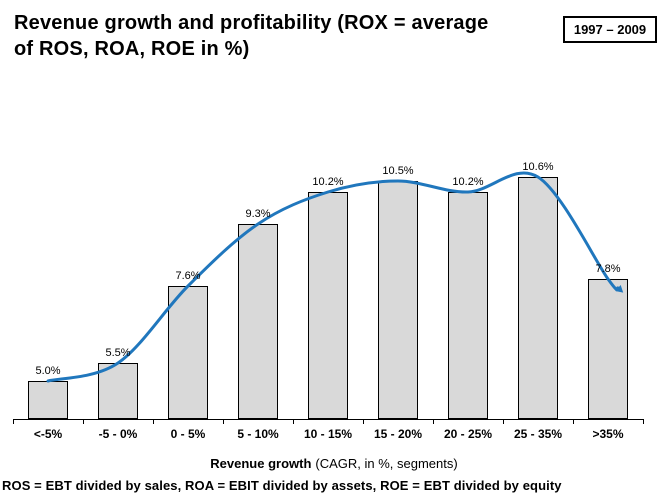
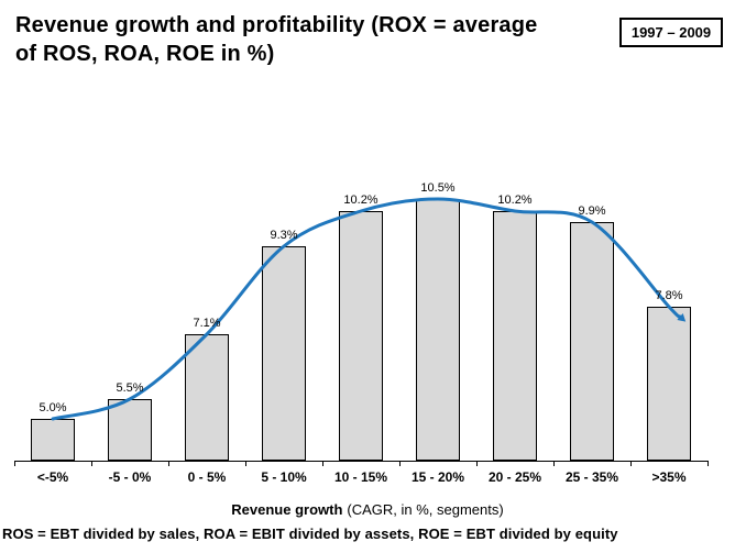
0 - 5%: 7.6% -> 7.1%
25 - 35%: 10.6% -> 9.9%
